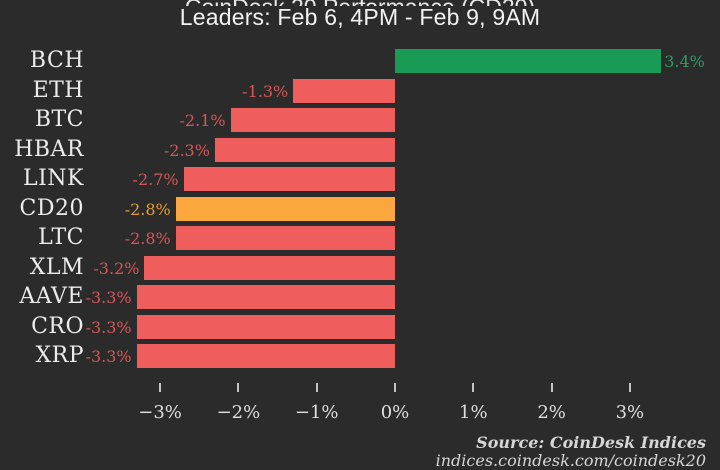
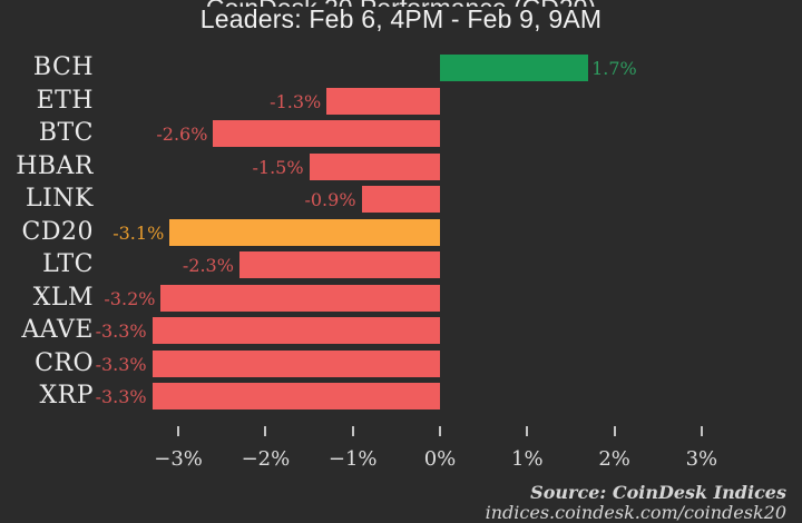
BCH: 3.4% -> 1.7%
BTC: -2.1% -> -2.6%
HBAR: -2.3% -> -1.5%
LINK: -2.7% -> -0.9%
CD20: -2.8% -> -3.1%
LTC: -2.8% -> -2.3%
